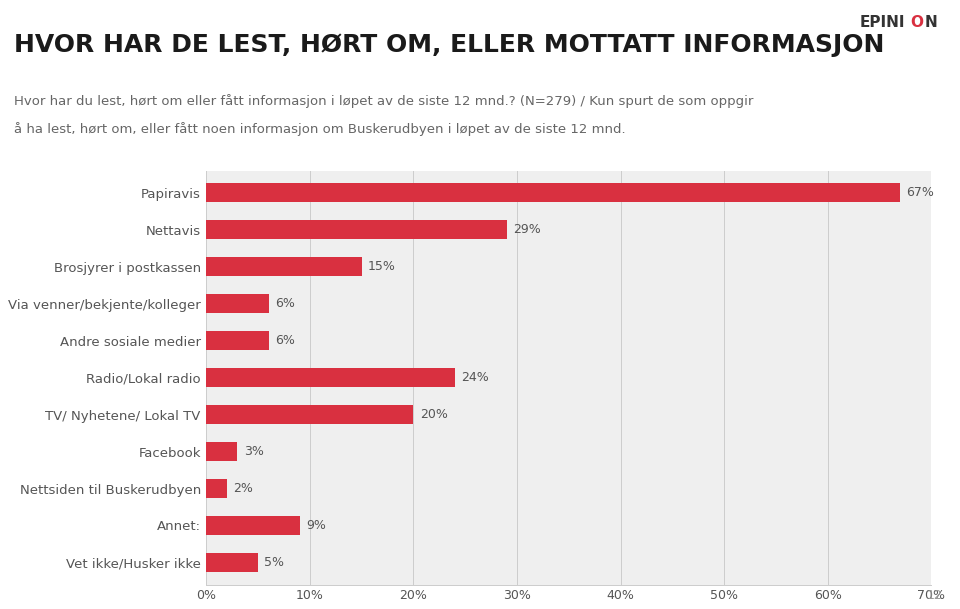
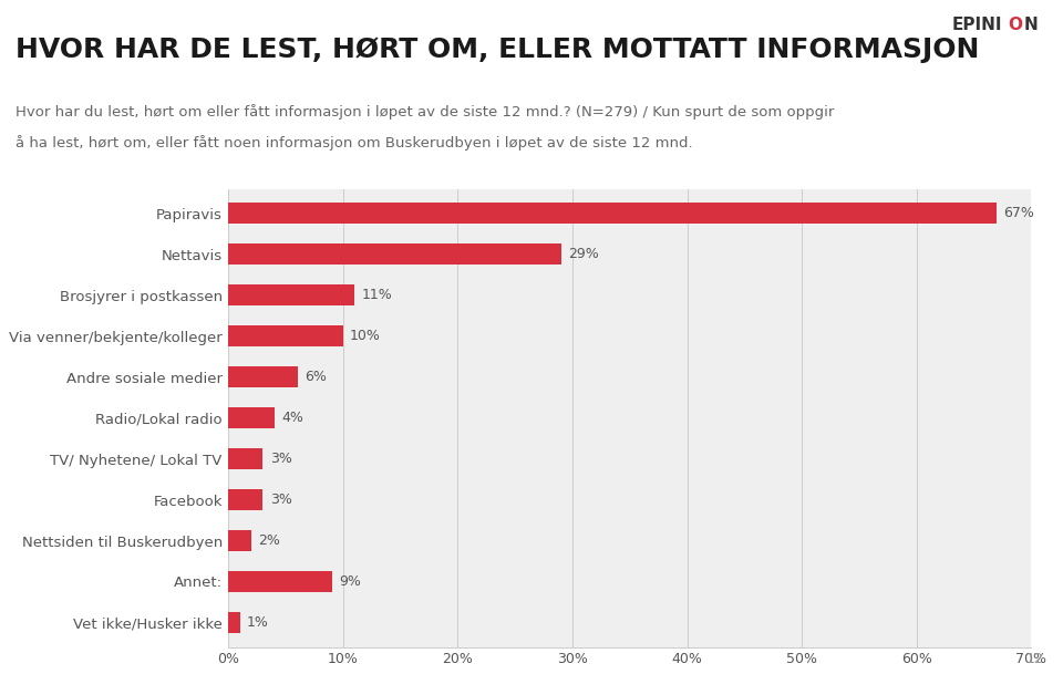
Brosjyrer i postkassen: 15% -> 11%
Via venner/bekjente/kolleger: 6% -> 10%
Radio/Lokal radio: 24% -> 4%
TV/ Nyhetene/ Lokal TV: 20% -> 3%
Vet ikke/Husker ikke: 5% -> 1%
